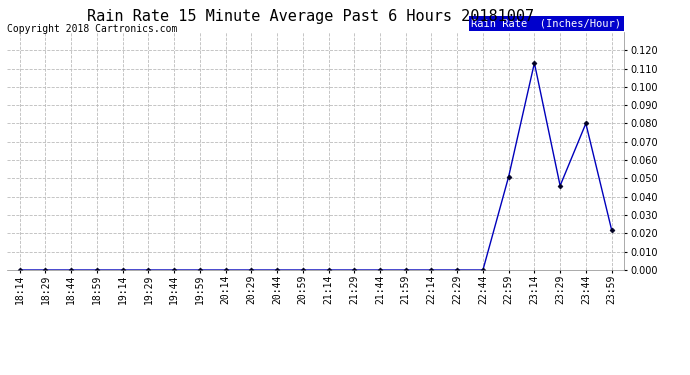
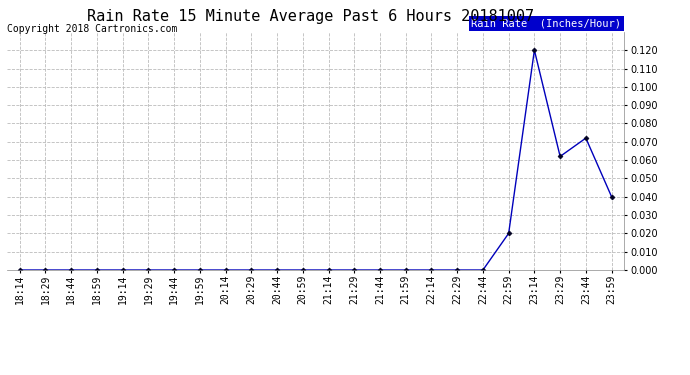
22:59: 0.051 -> 0.020
23:14: 0.113 -> 0.120
23:29: 0.046 -> 0.062
23:44: 0.080 -> 0.072
23:59: 0.022 -> 0.040
